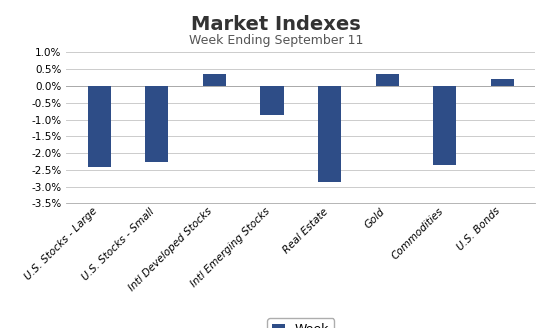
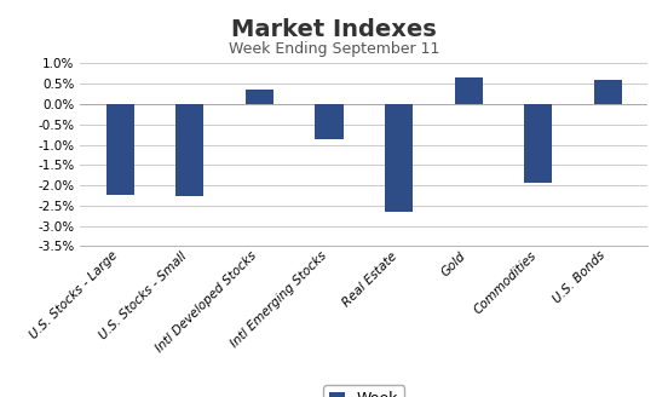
U.S. Stocks - Large: -2.41% -> -2.25%
Real Estate: -2.85% -> -2.65%
Gold: 0.37% -> 0.65%
Commodities: -2.35% -> -1.95%
U.S. Bonds: 0.20% -> 0.60%
